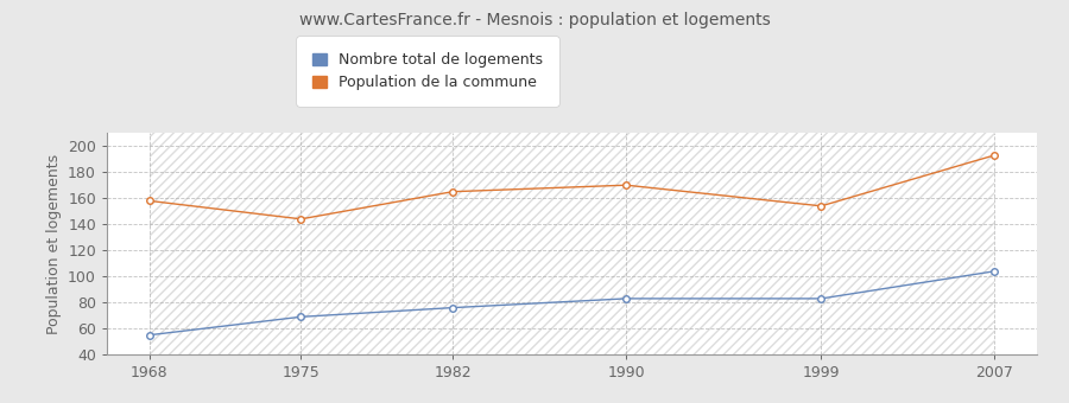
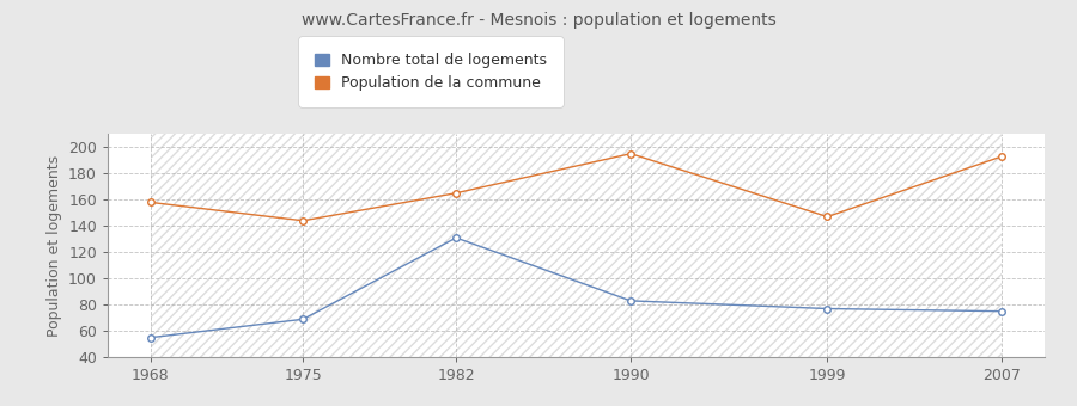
Nombre total de logements/1982: 76 -> 131
Population de la commune/1990: 170 -> 195
Nombre total de logements/1999: 83 -> 77
Population de la commune/1999: 154 -> 147
Nombre total de logements/2007: 104 -> 75
